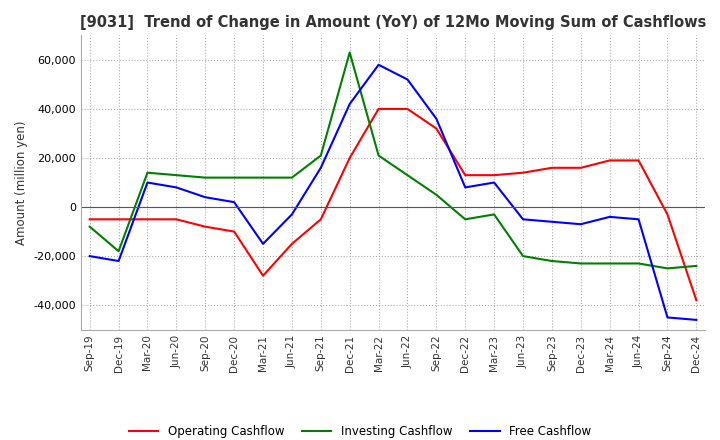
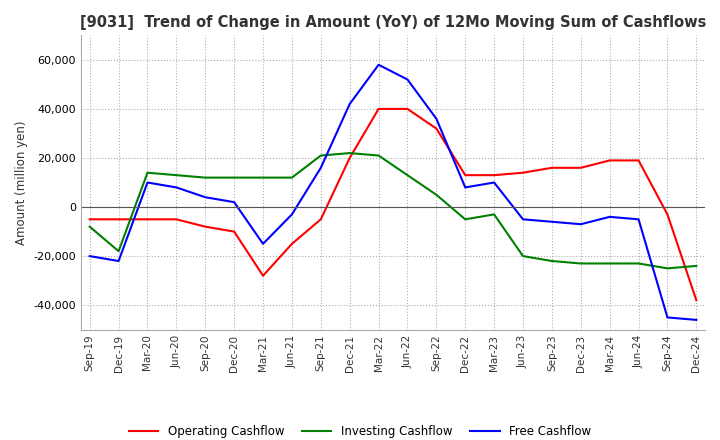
Investing Cashflow/Dec-21: 63,000 -> 22,000
